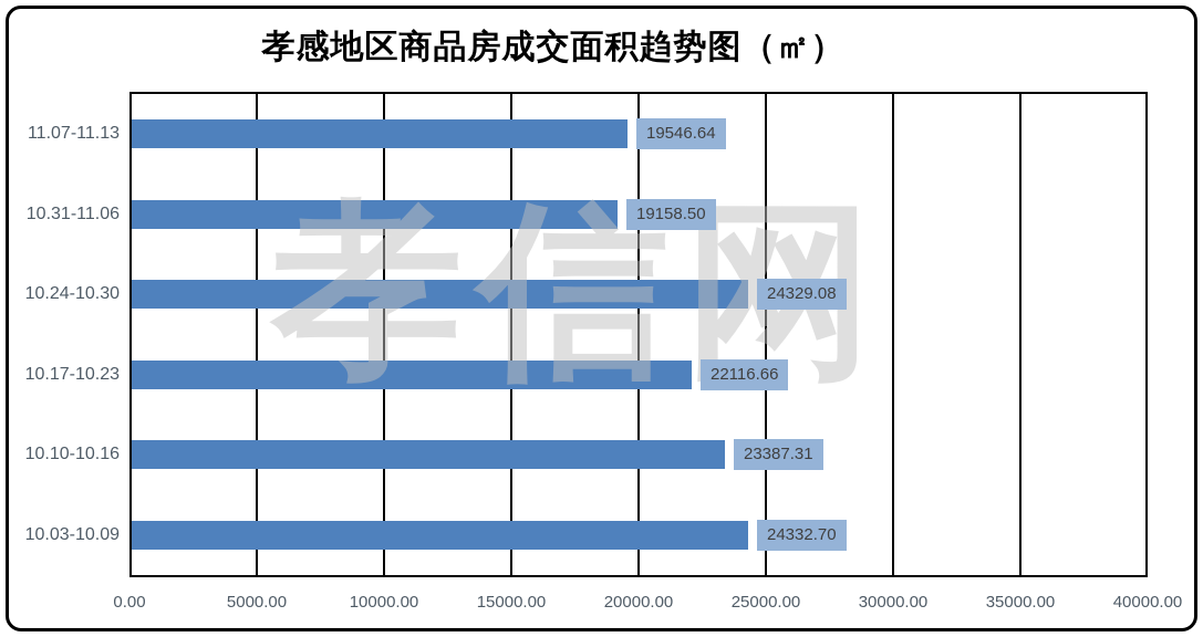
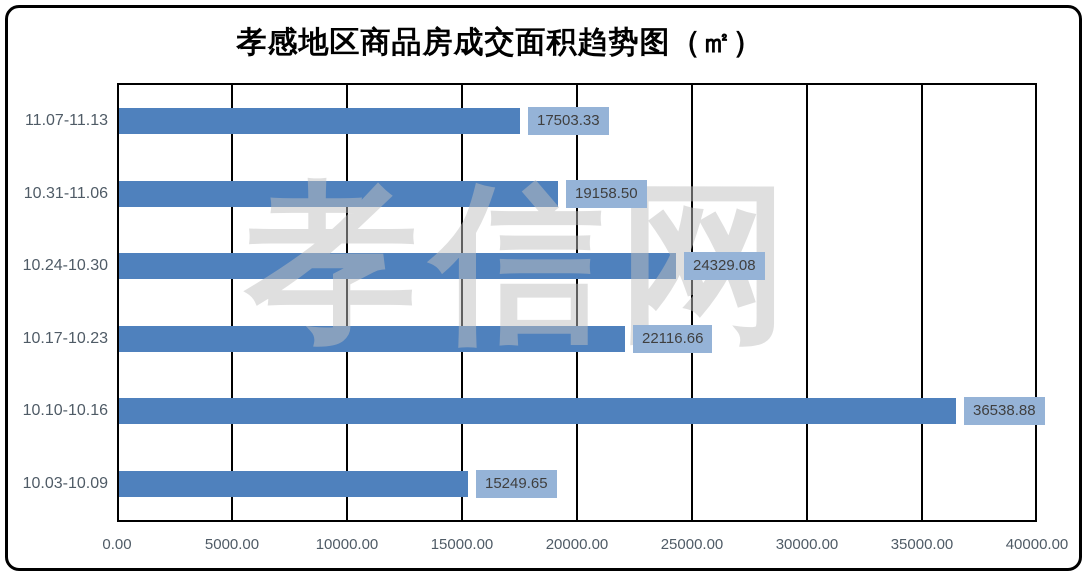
11.07-11.13: 19546.64 -> 17503.33
10.10-10.16: 23387.31 -> 36538.88
10.03-10.09: 24332.70 -> 15249.65
